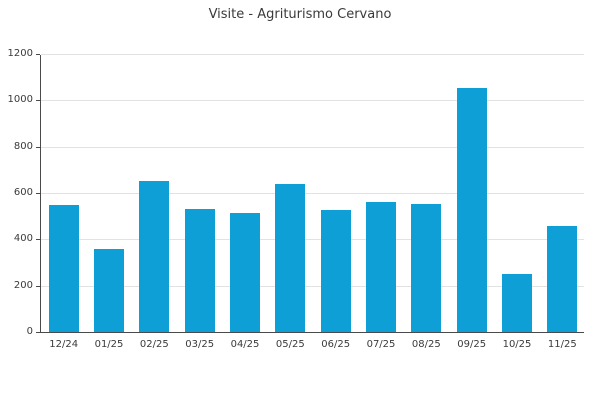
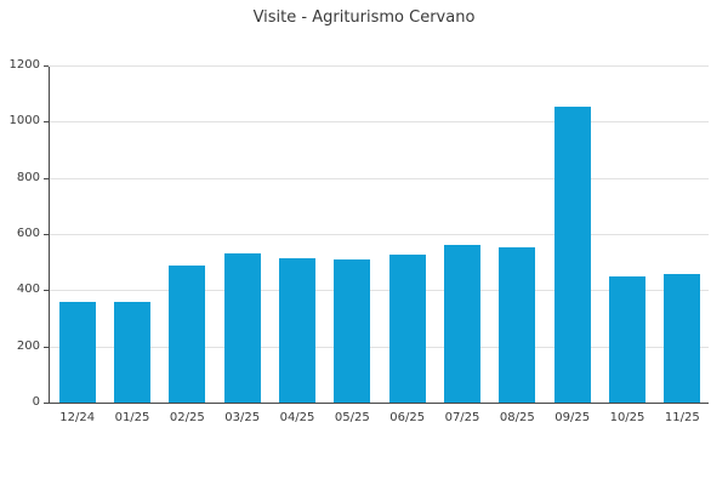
12/24: 550 -> 360
02/25: 650 -> 490
05/25: 640 -> 510
10/25: 250 -> 450
